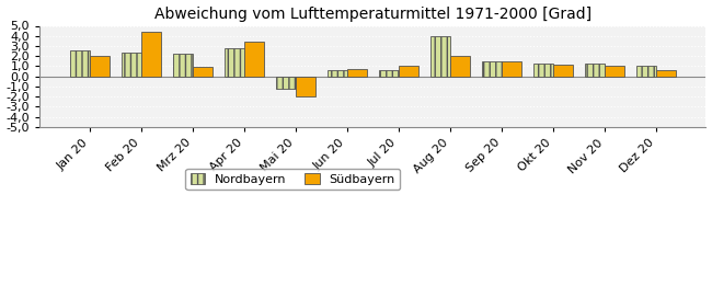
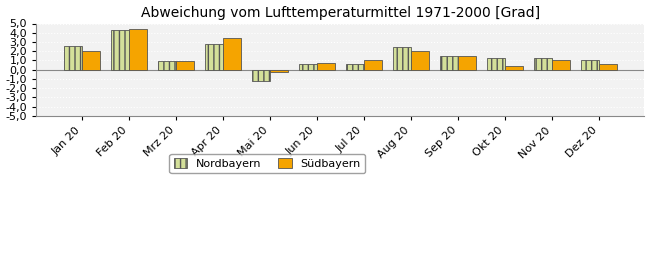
Nordbayern/Feb 20: 2,4 -> 4,3
Nordbayern/Mrz 20: 2,2 -> 0,9
Südbayern/Mai 20: -2,0 -> -0,2
Nordbayern/Aug 20: 4,0 -> 2,5
Südbayern/Okt 20: 1,2 -> 0,4
